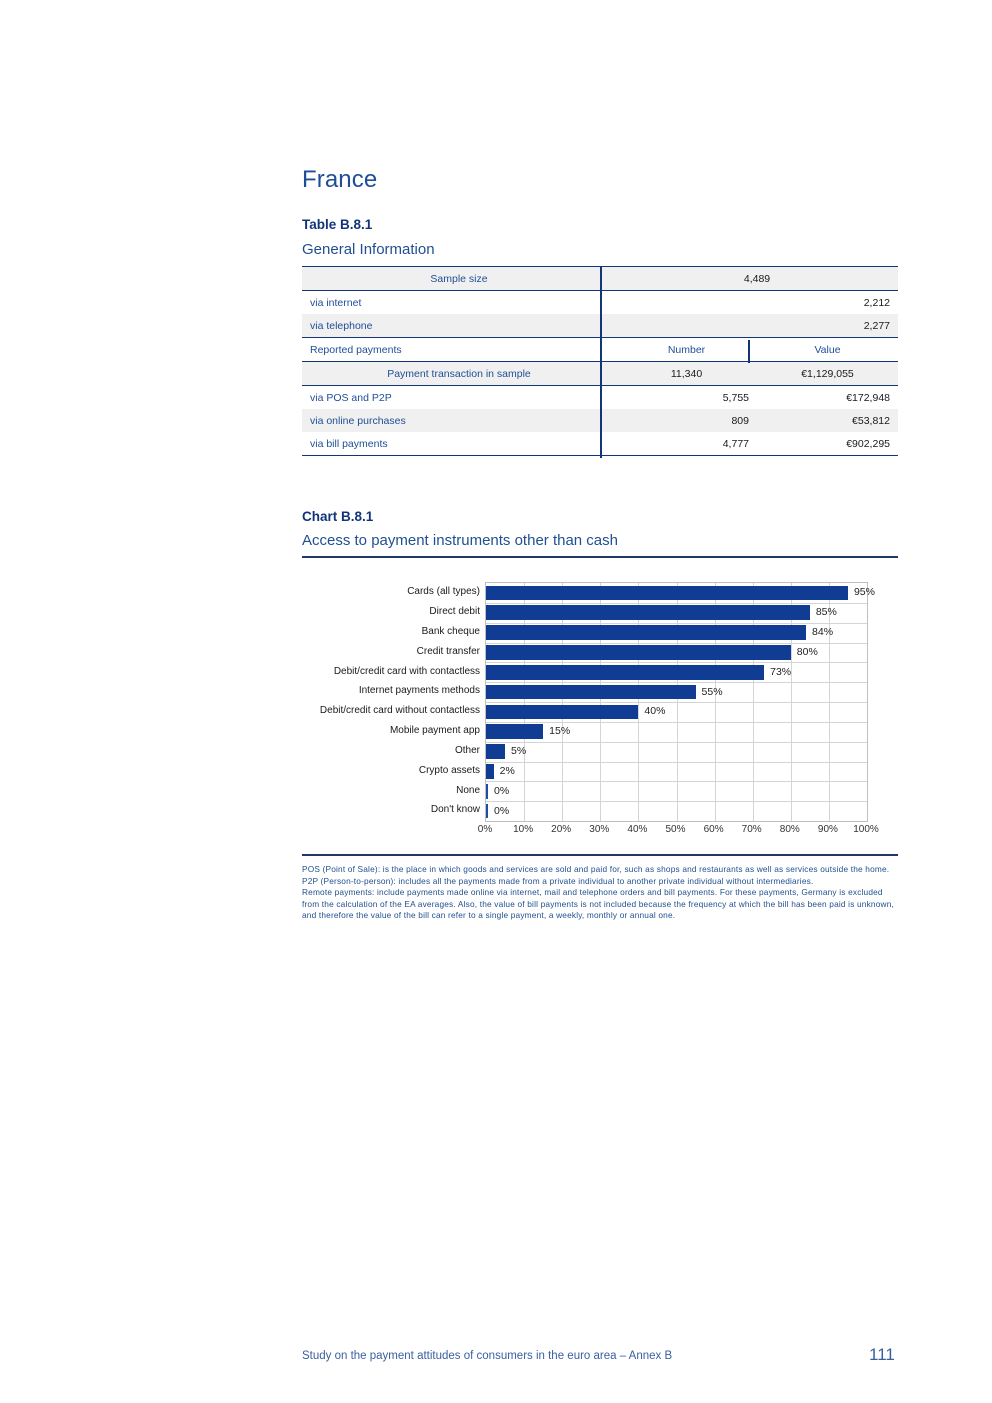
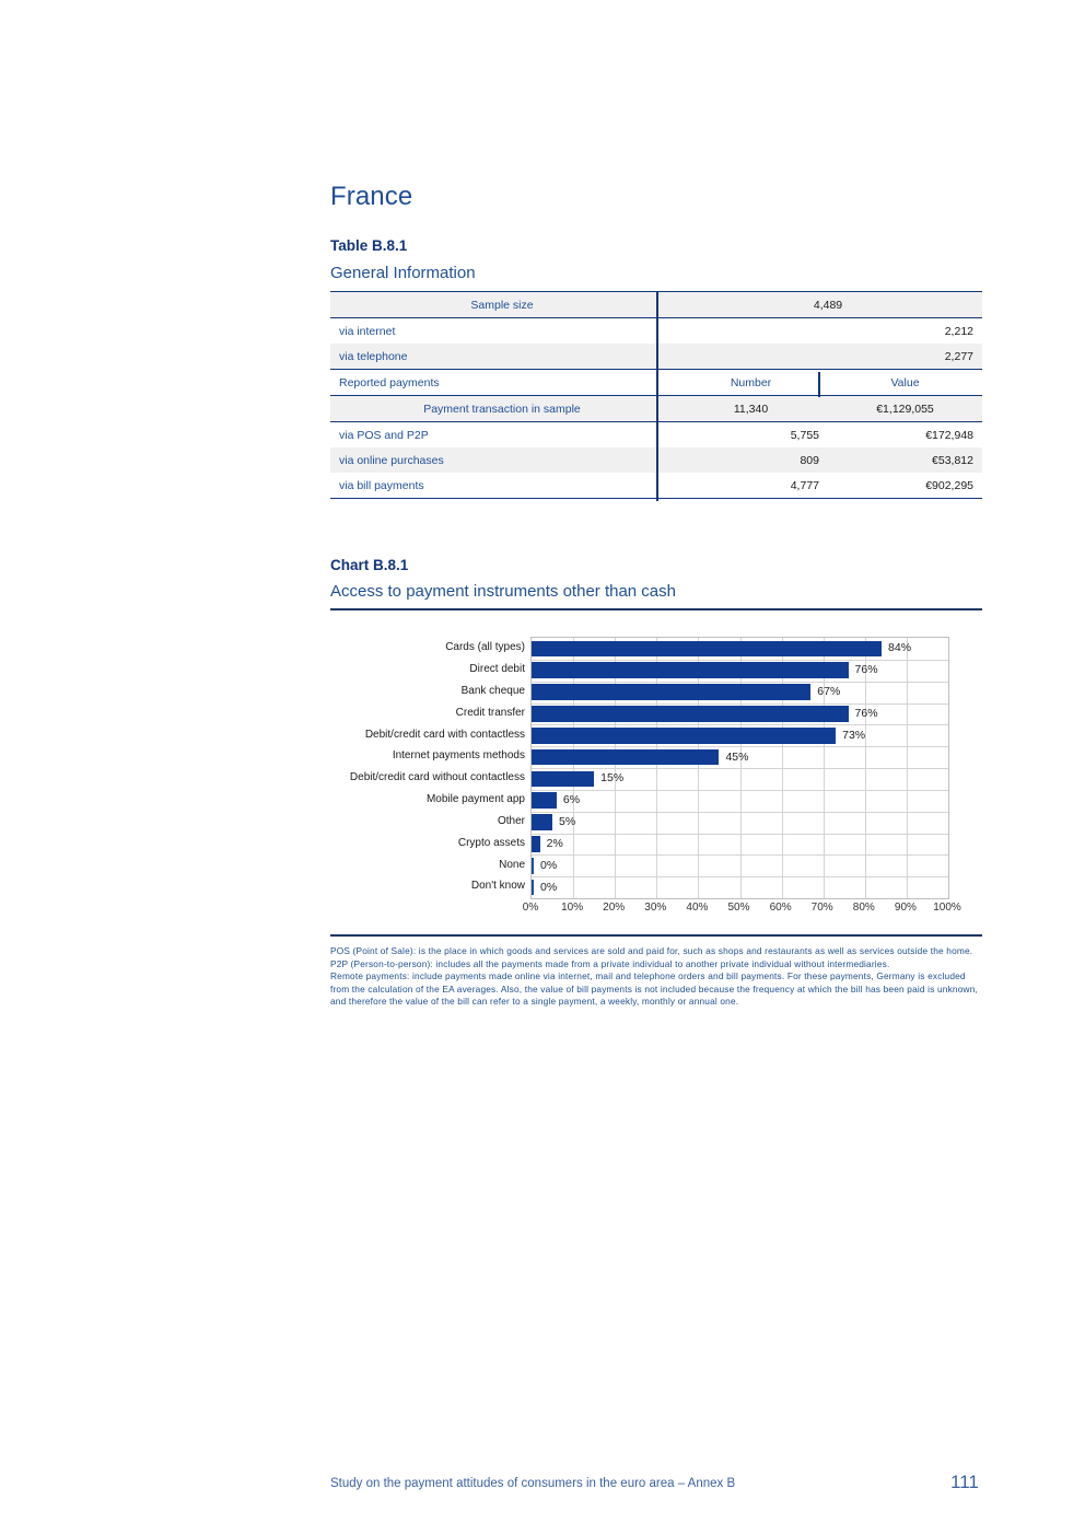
Cards (all types): 95% -> 84%
Direct debit: 85% -> 76%
Bank cheque: 84% -> 67%
Credit transfer: 80% -> 76%
Internet payments methods: 55% -> 45%
Debit/credit card without contactless: 40% -> 15%
Mobile payment app: 15% -> 6%
